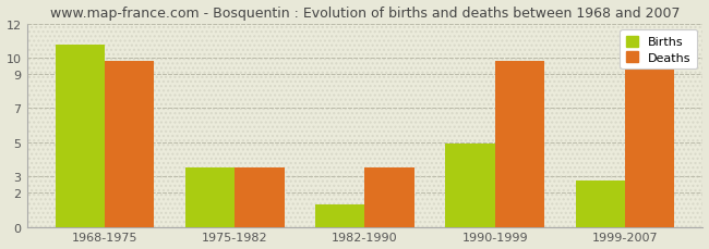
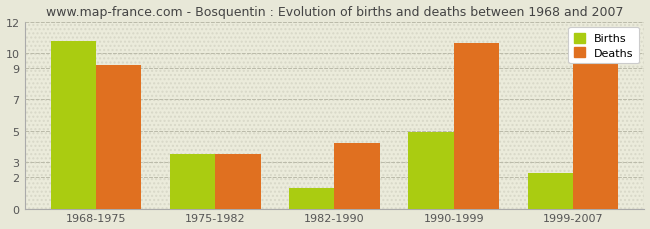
Deaths/1968-1975: 9.8 -> 9.2
Deaths/1982-1990: 3.5 -> 4.2
Deaths/1990-1999: 9.8 -> 10.6
Births/1999-2007: 2.8 -> 2.3
